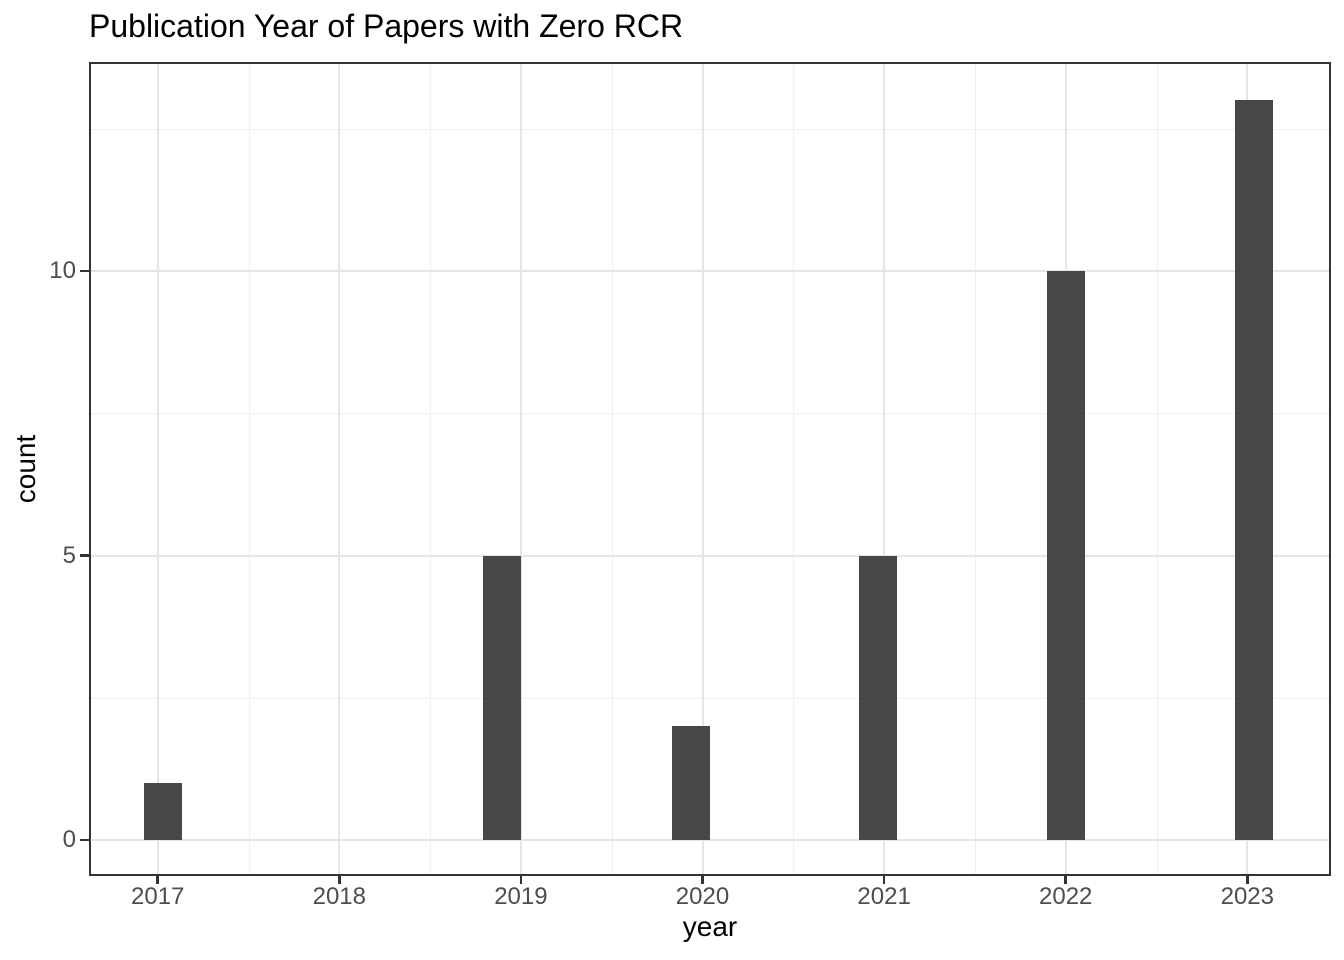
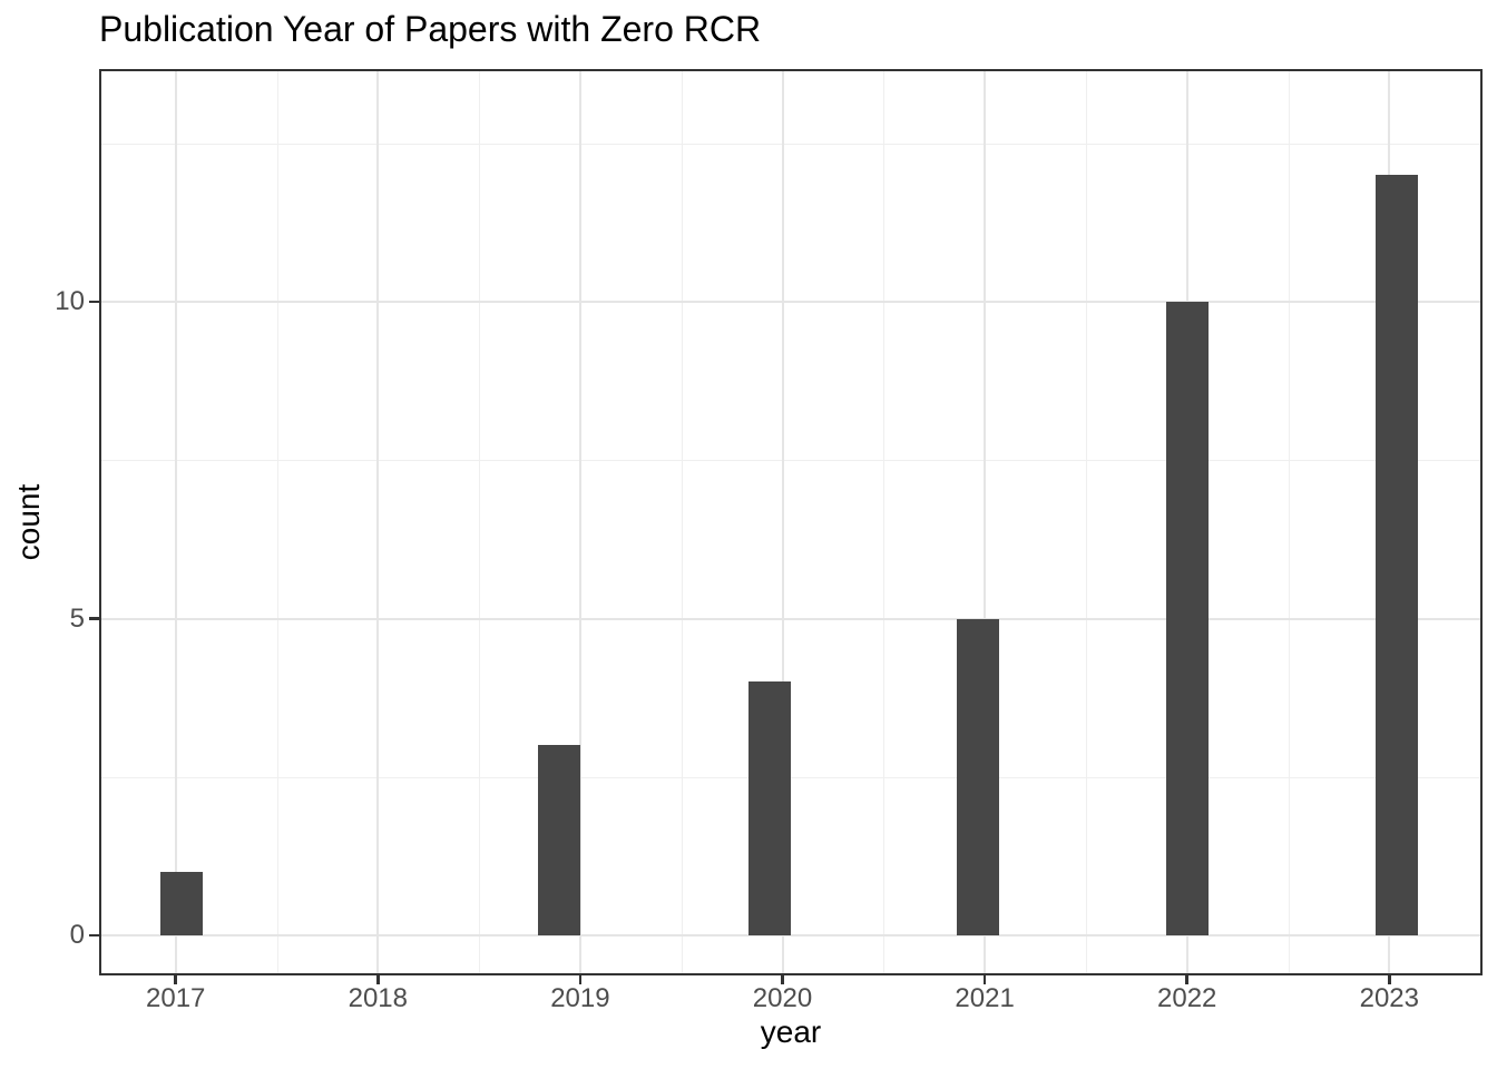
2019: 5 -> 3
2020: 2 -> 4
2023: 13 -> 12
